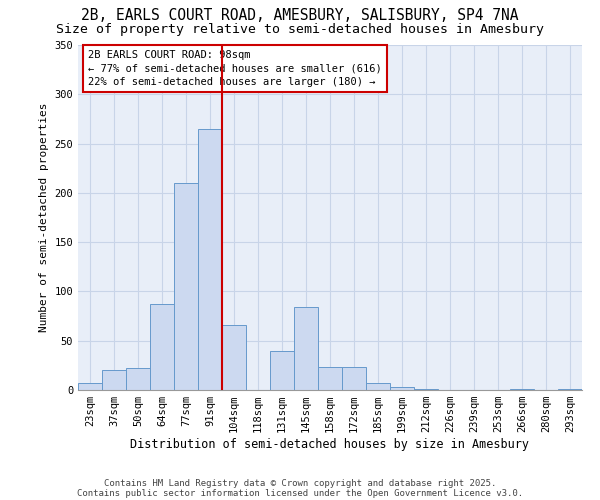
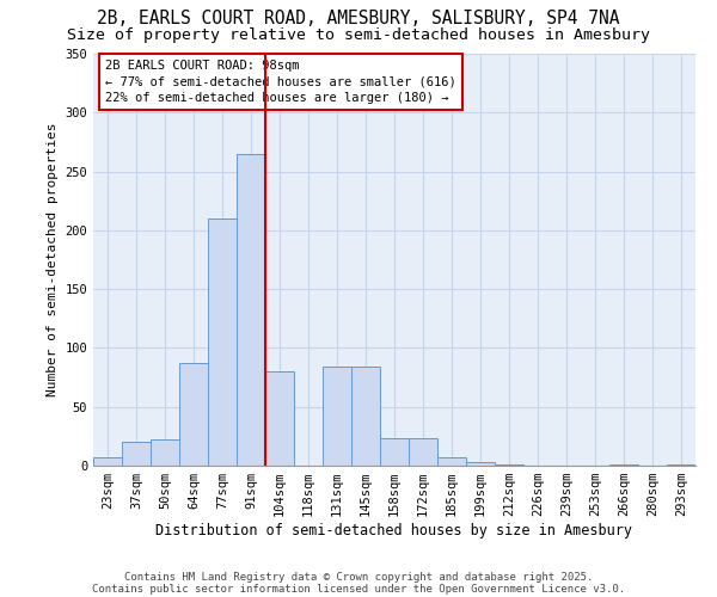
104sqm: 66 -> 80
131sqm: 40 -> 84
